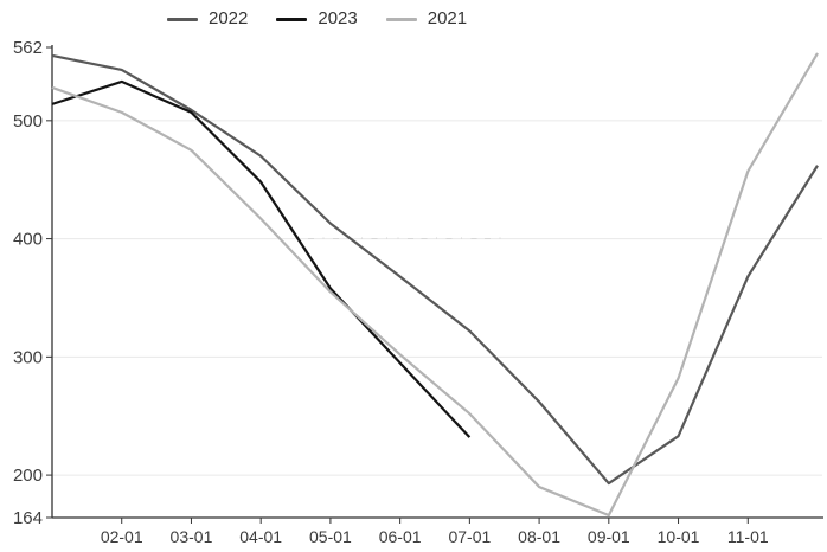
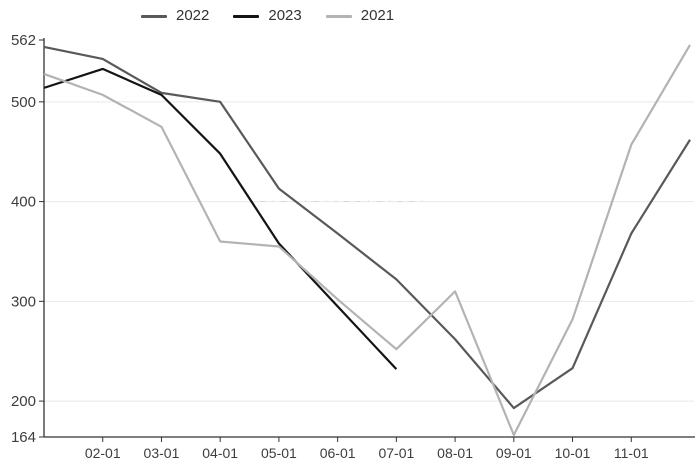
2022/04-01: 470 -> 500
2021/04-01: 420 -> 360
2021/08-01: 190 -> 310
